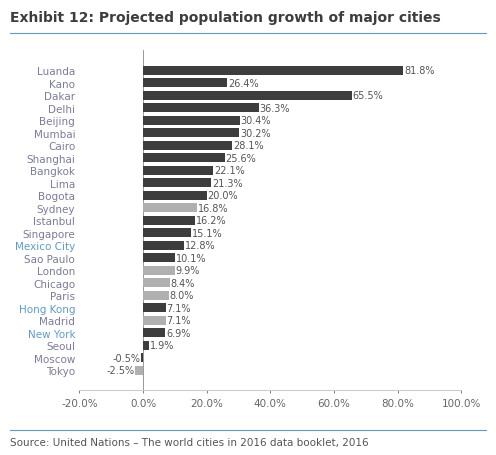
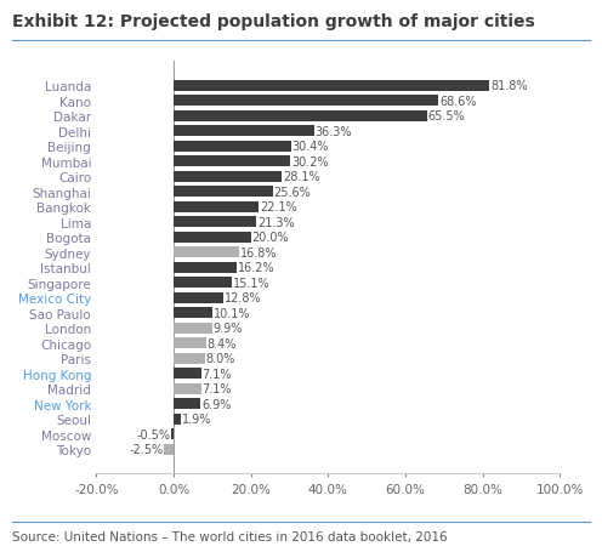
Kano: 26.4% -> 68.6%
